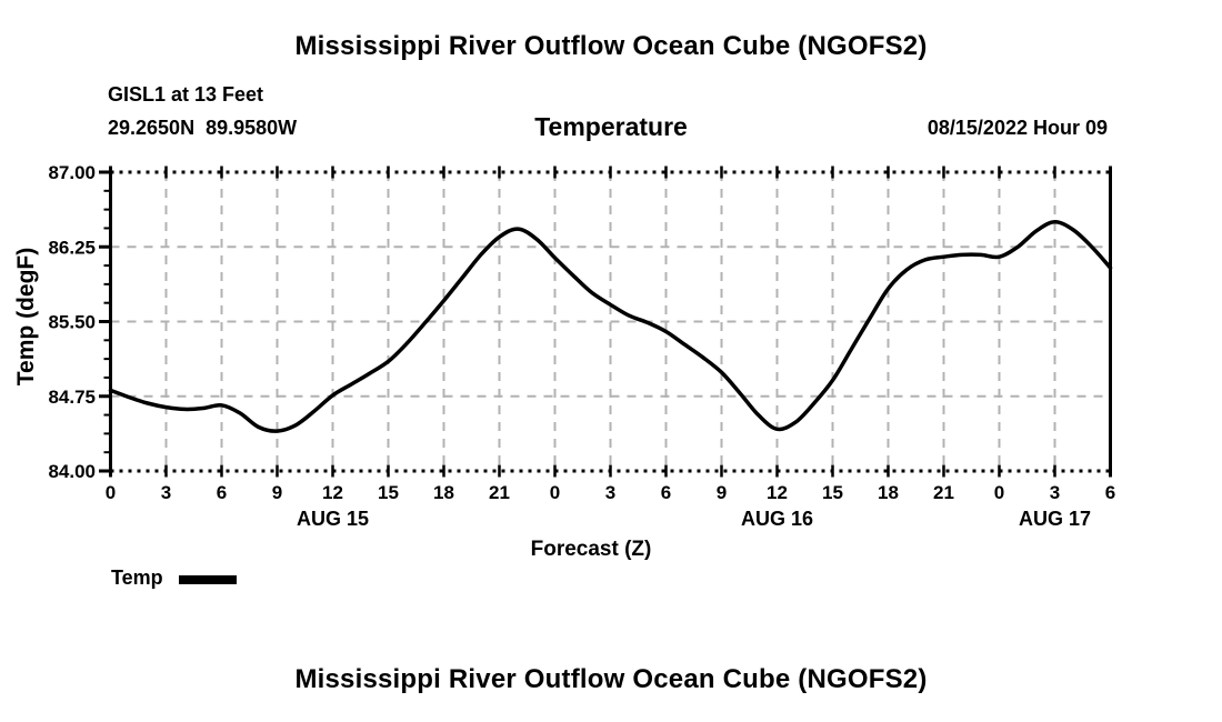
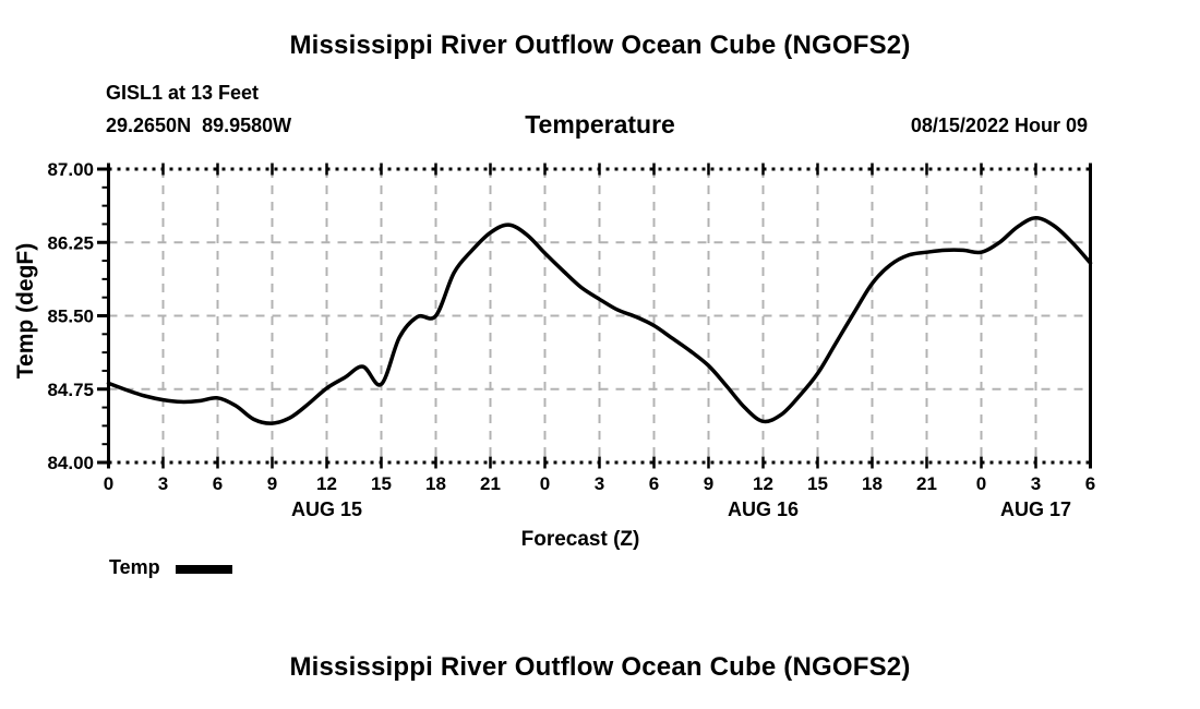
15: 85.1 -> 84.8
18: 85.7 -> 85.5
